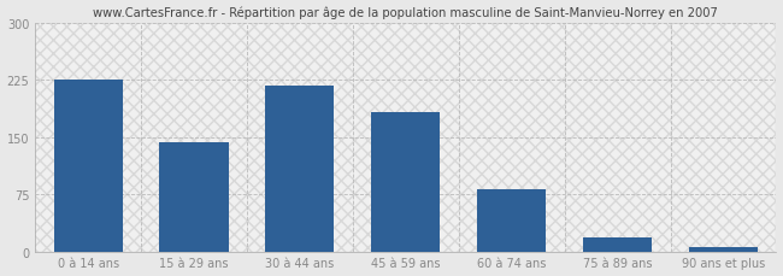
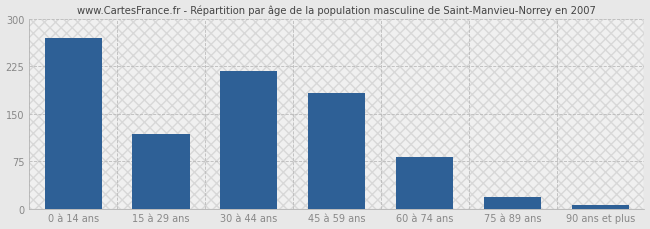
0 à 14 ans: 225 -> 270
15 à 29 ans: 143 -> 118
